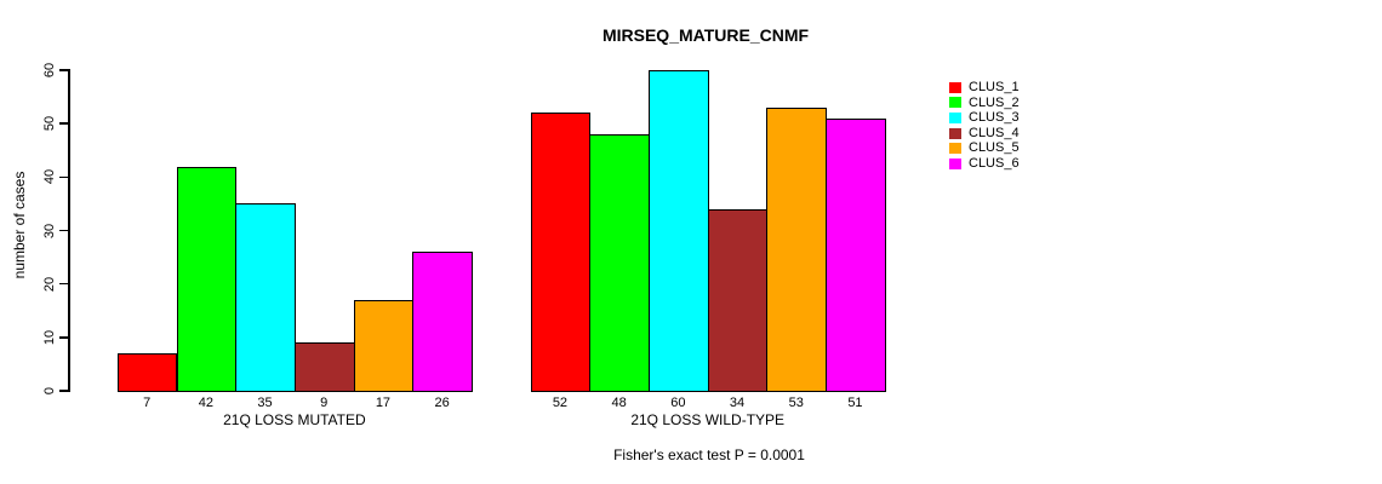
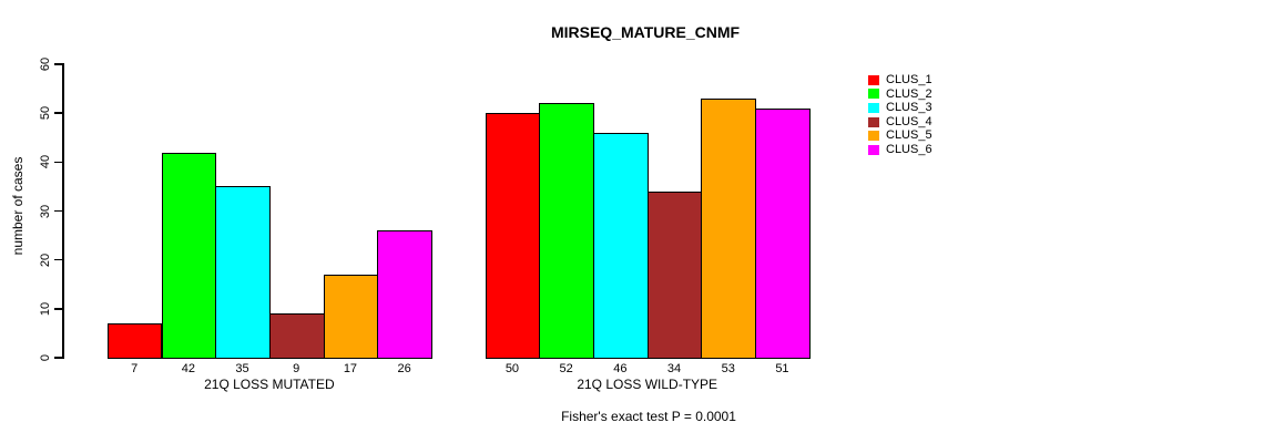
CLUS_1/21Q LOSS WILD-TYPE: 52 -> 50
CLUS_2/21Q LOSS WILD-TYPE: 48 -> 52
CLUS_3/21Q LOSS WILD-TYPE: 60 -> 46
